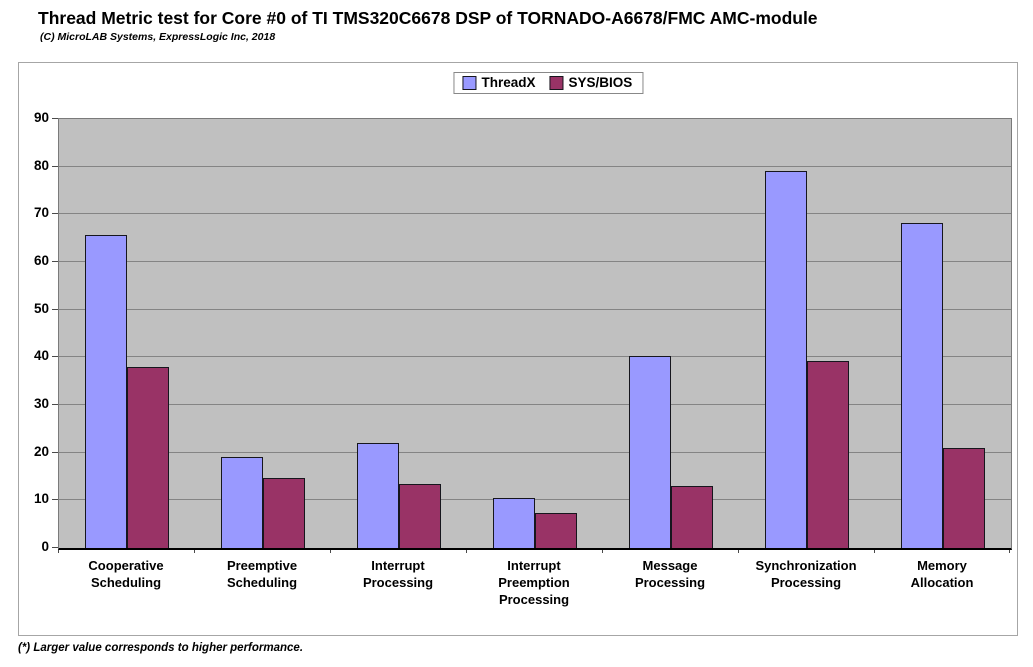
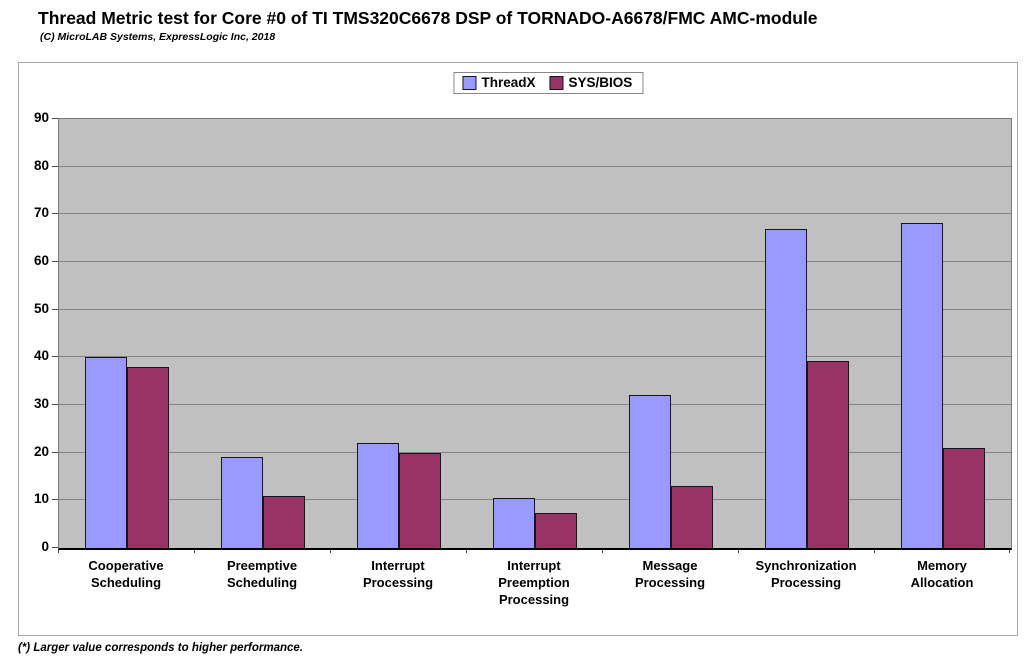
ThreadX/Cooperative Scheduling: 66 -> 40
SYS/BIOS/Preemptive Scheduling: 15 -> 11
SYS/BIOS/Interrupt Processing: 13 -> 20
ThreadX/Message Processing: 40 -> 32
ThreadX/Synchronization Processing: 79 -> 67
